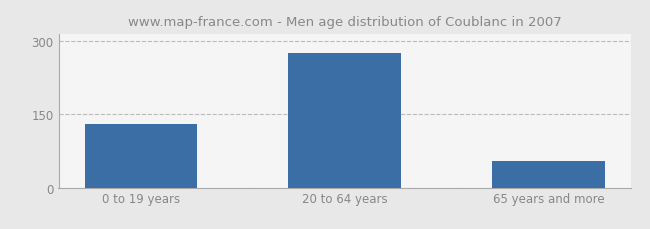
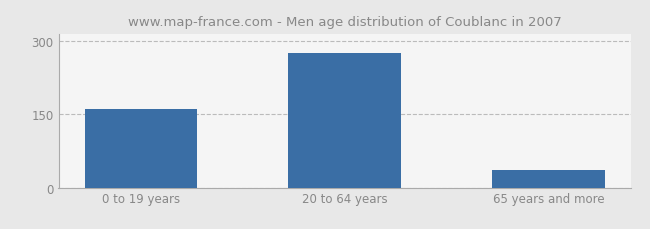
0 to 19 years: 130 -> 160
65 years and more: 55 -> 35
